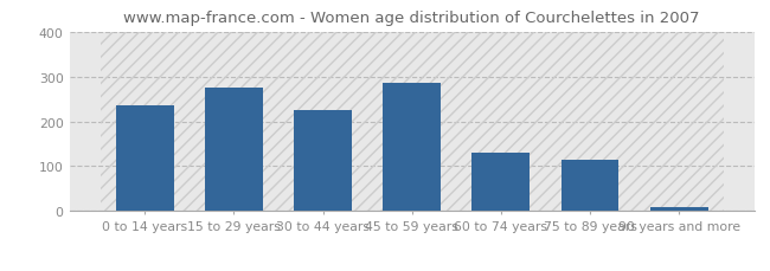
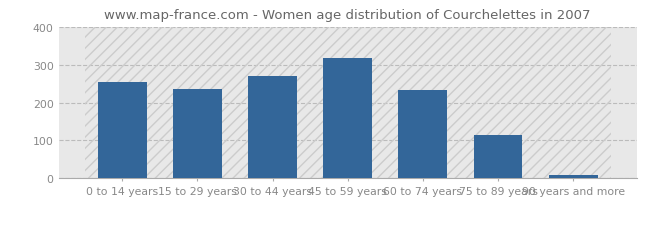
0 to 14 years: 235 -> 255
15 to 29 years: 275 -> 235
30 to 44 years: 225 -> 270
45 to 59 years: 285 -> 317
60 to 74 years: 130 -> 232
